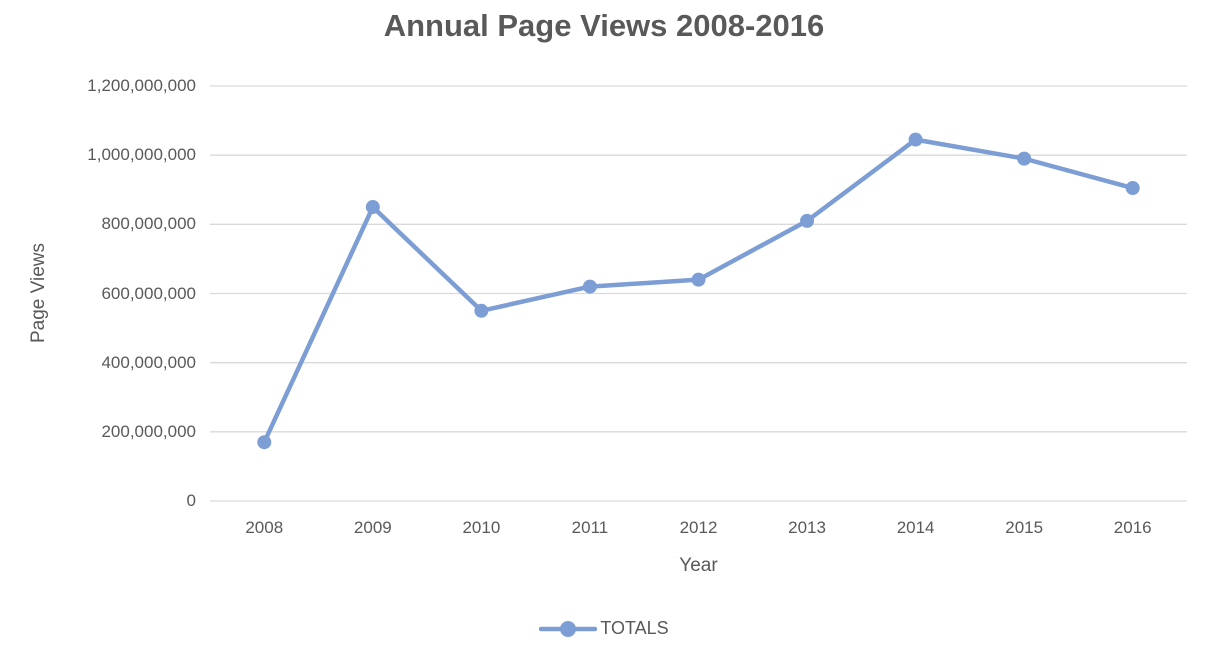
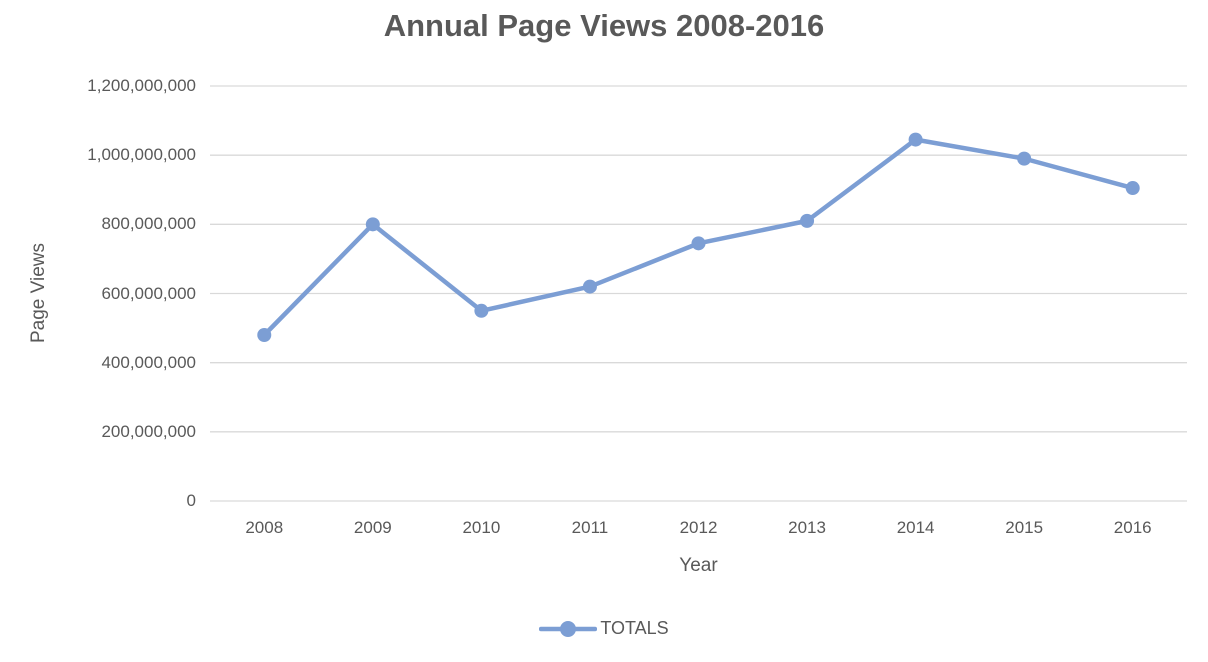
2008: 170000000 -> 480000000
2009: 850000000 -> 800000000
2012: 640000000 -> 740000000
